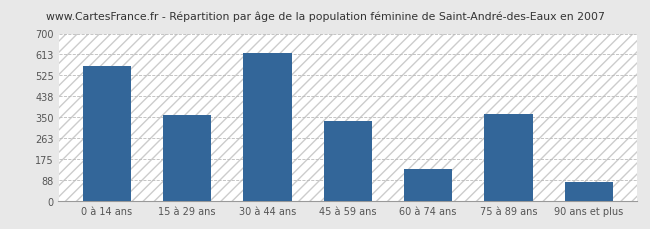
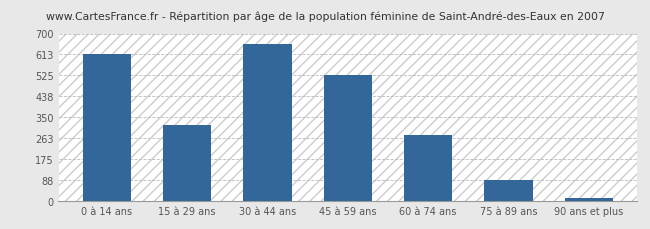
0 à 14 ans: 565 -> 613
15 à 29 ans: 360 -> 320
30 à 44 ans: 620 -> 655
45 à 59 ans: 335 -> 525
60 à 74 ans: 135 -> 275
75 à 89 ans: 365 -> 90
90 ans et plus: 80 -> 15
